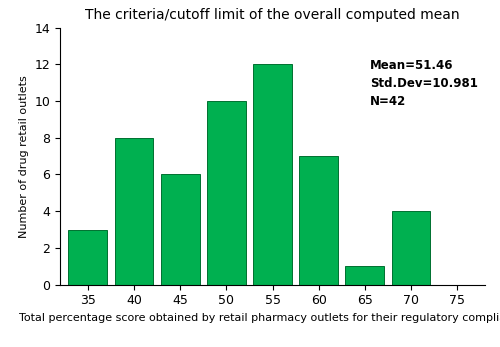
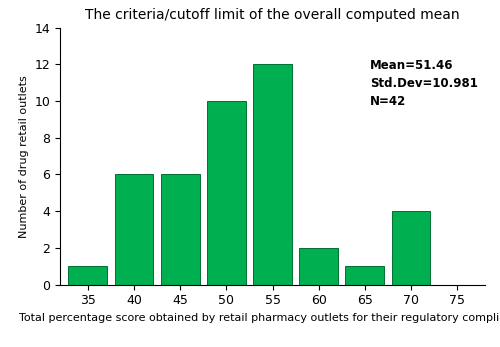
35: 3 -> 1
40: 8 -> 6
60: 7 -> 2
